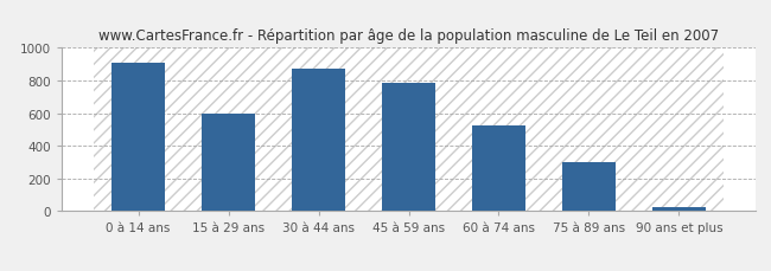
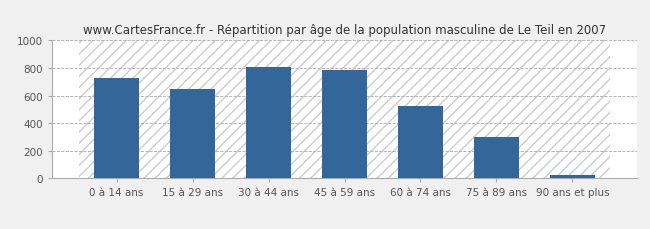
0 à 14 ans: 910 -> 730
15 à 29 ans: 600 -> 640
30 à 44 ans: 870 -> 800
